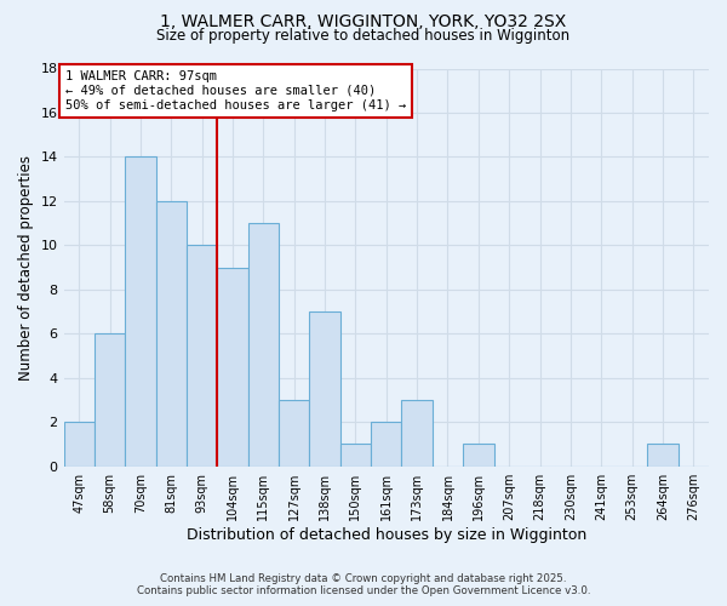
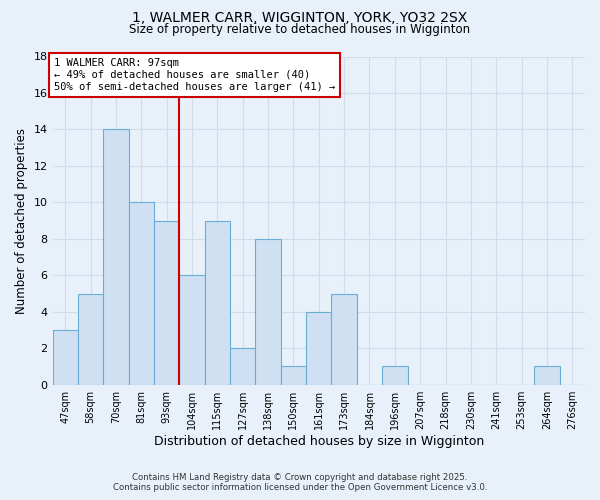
47sqm: 2 -> 3
58sqm: 6 -> 5
81sqm: 12 -> 10
93sqm: 10 -> 9
104sqm: 9 -> 6
115sqm: 11 -> 9
127sqm: 3 -> 2
138sqm: 7 -> 8
161sqm: 2 -> 4
173sqm: 3 -> 5
